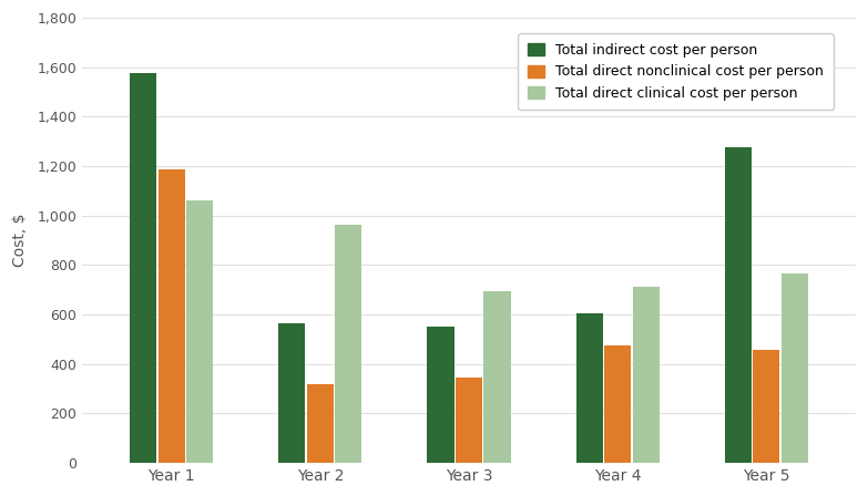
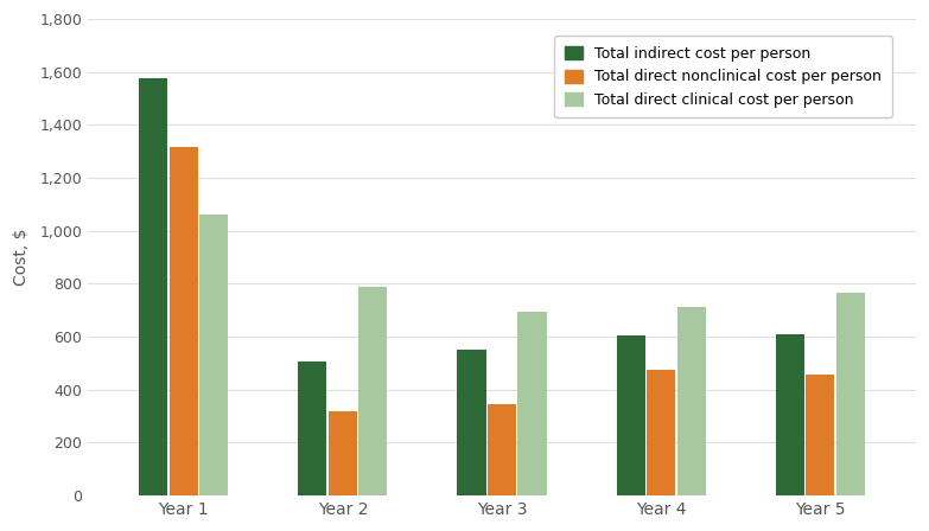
Total direct nonclinical cost per person/Year 1: 1,185 -> 1,315
Total indirect cost per person/Year 2: 565 -> 505
Total direct clinical cost per person/Year 2: 965 -> 790
Total indirect cost per person/Year 5: 1,275 -> 610
